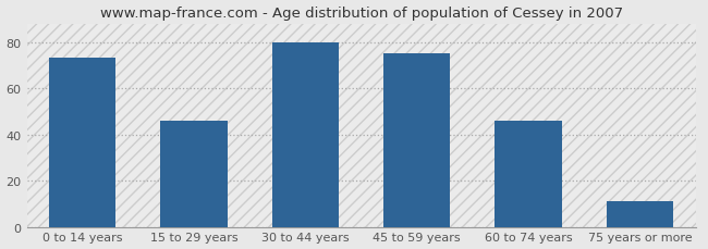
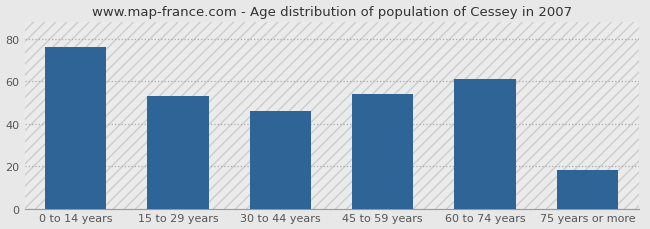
0 to 14 years: 73 -> 76
15 to 29 years: 46 -> 53
30 to 44 years: 80 -> 46
45 to 59 years: 75 -> 54
60 to 74 years: 46 -> 61
75 years or more: 11 -> 18
